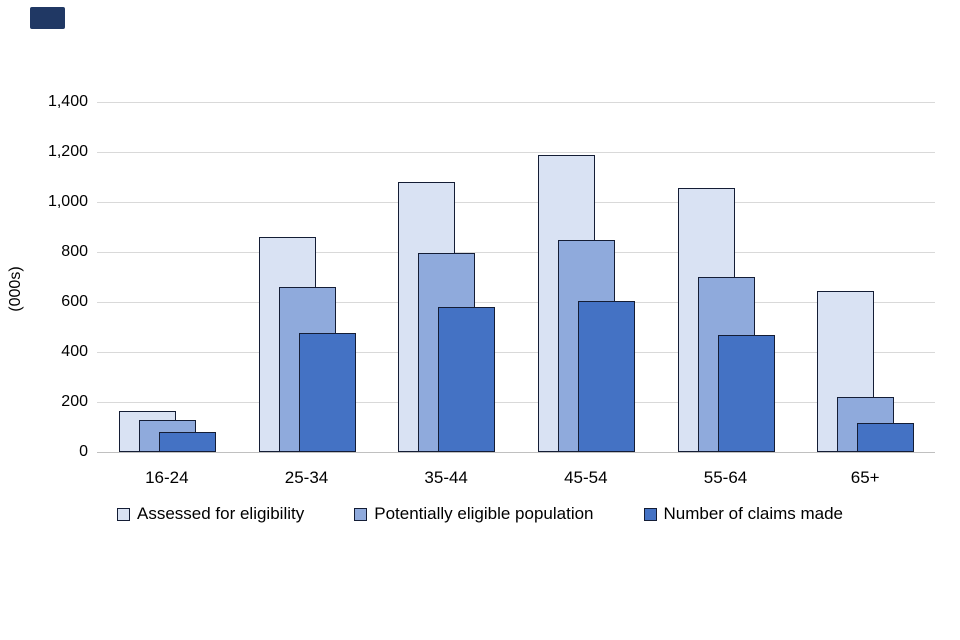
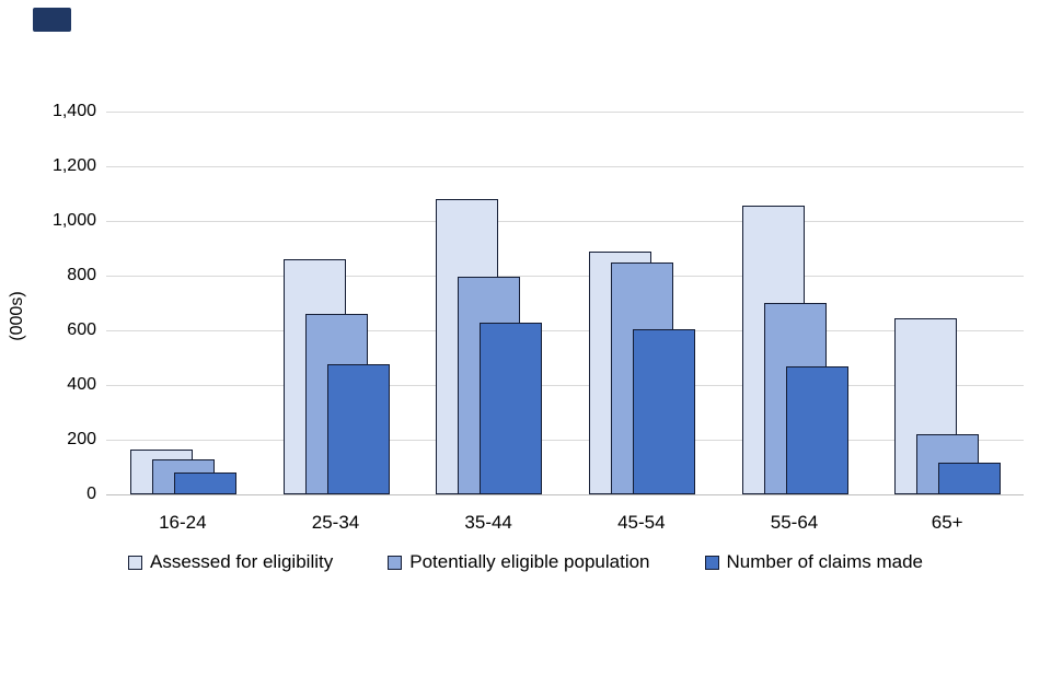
Number of claims made/35-44: 580 -> 630
Assessed for eligibility/45-54: 1190 -> 890
